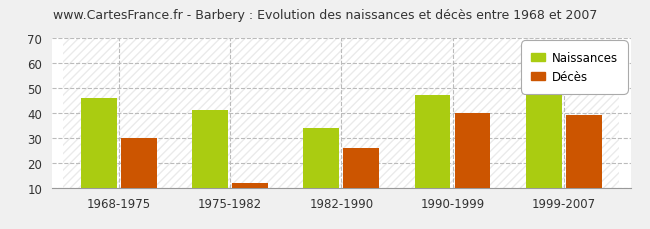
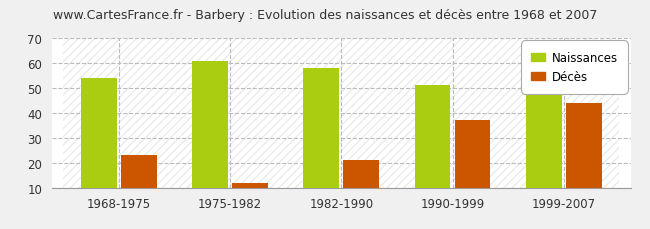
Naissances/1968-1975: 46 -> 54
Décès/1968-1975: 30 -> 23
Naissances/1975-1982: 41 -> 61
Naissances/1982-1990: 34 -> 58
Décès/1982-1990: 26 -> 21
Naissances/1990-1999: 47 -> 51
Décès/1990-1999: 40 -> 37
Décès/1999-2007: 39 -> 44
